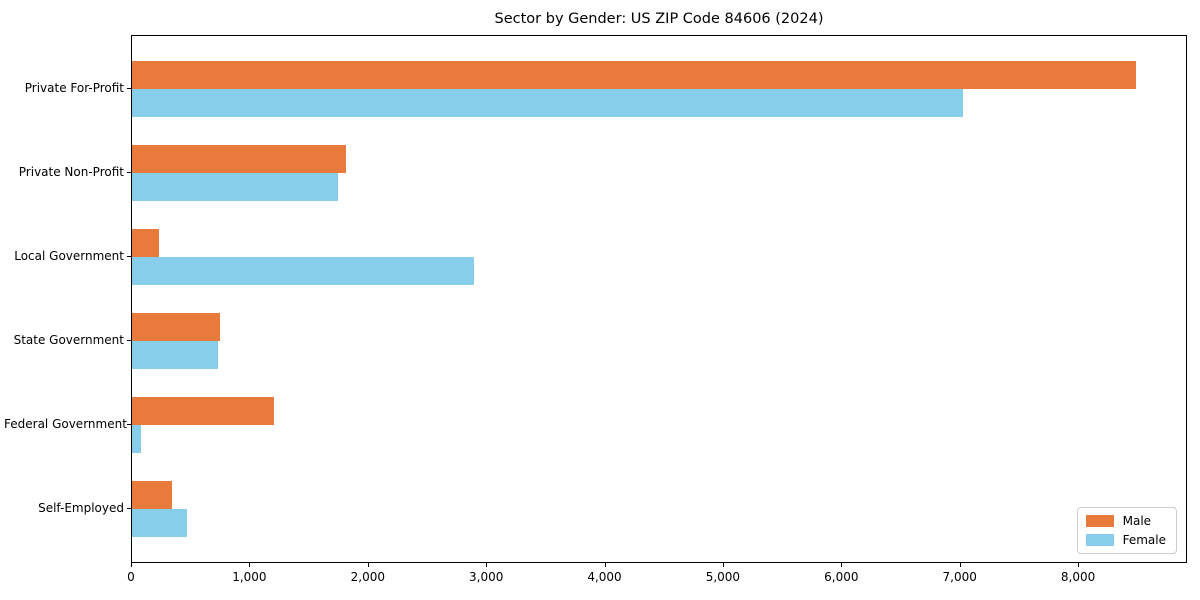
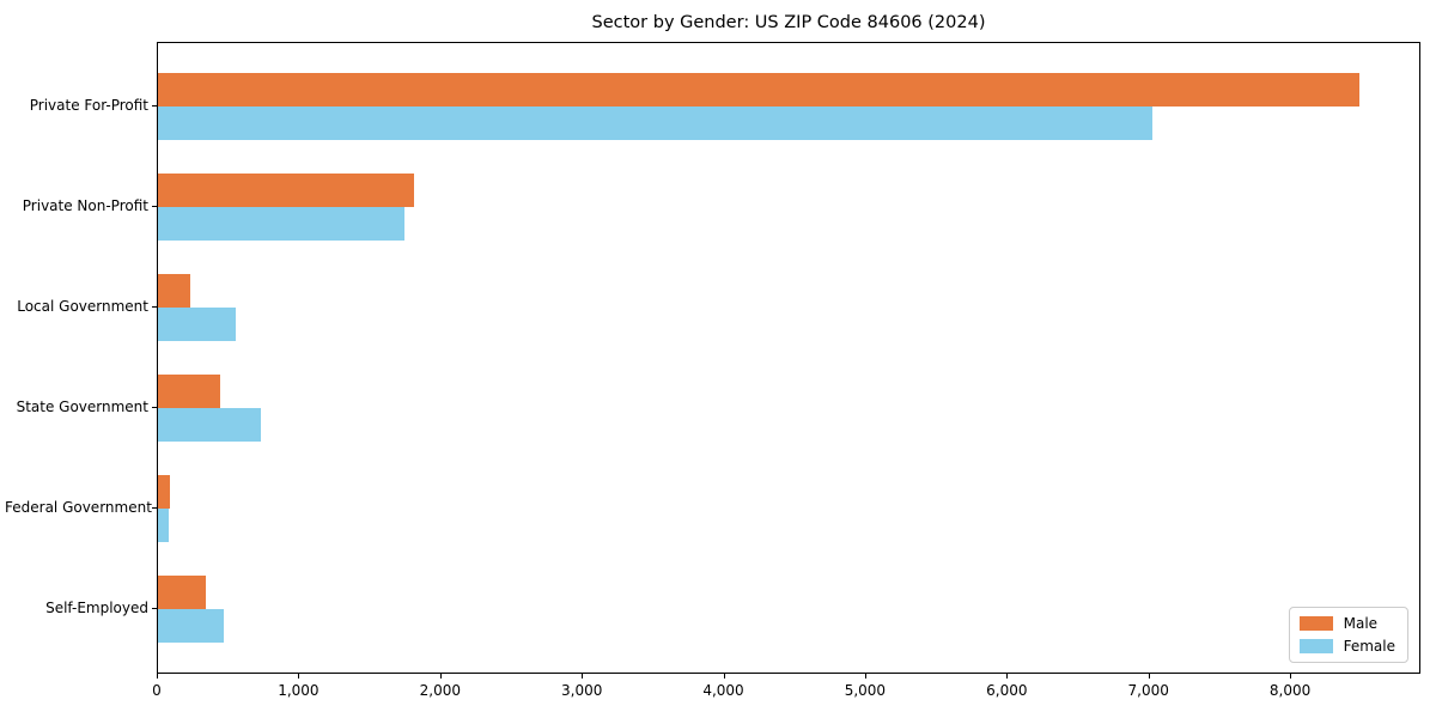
Female/Local Government: 2890 -> 540
Male/State Government: 740 -> 440
Male/Federal Government: 1200 -> 80
